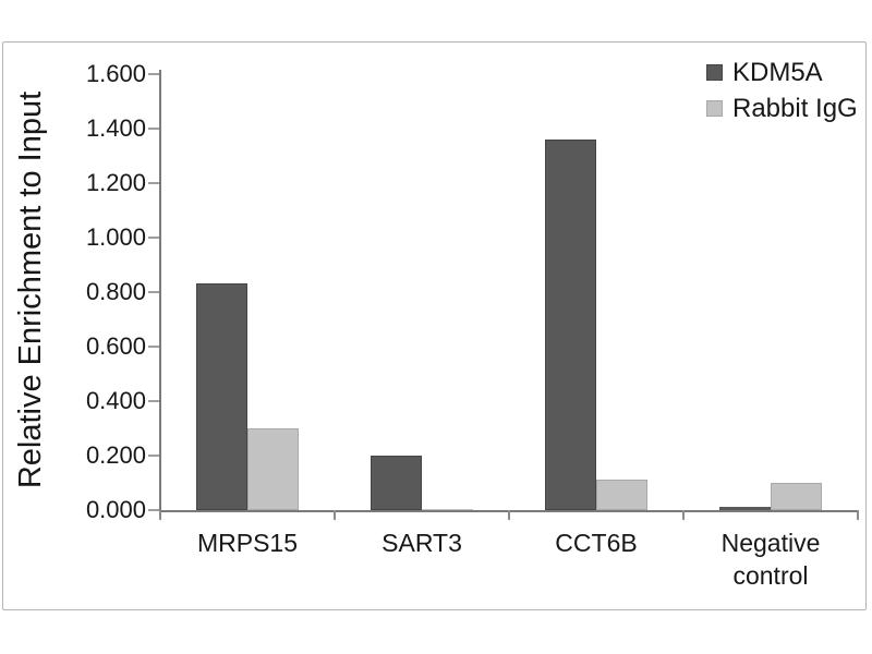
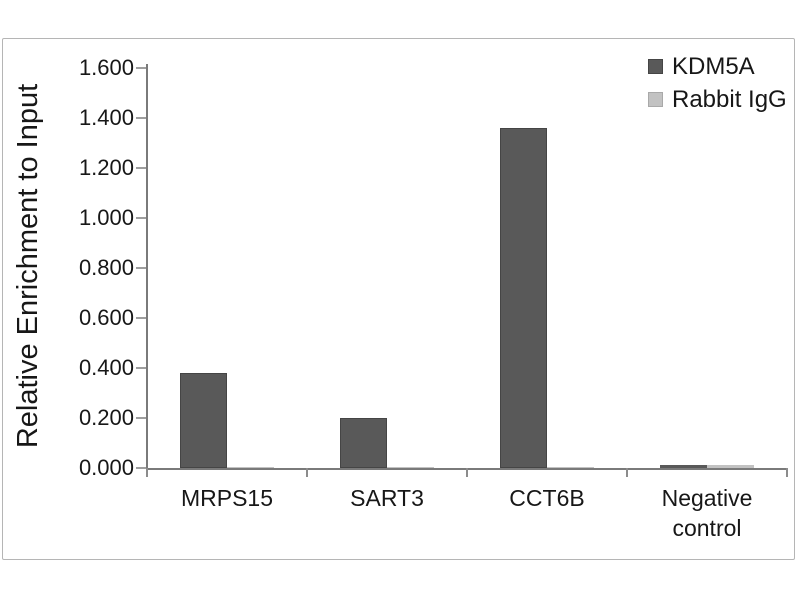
KDM5A/MRPS15: 0.83 -> 0.38
Rabbit IgG/MRPS15: 0.30 -> 0.01
Rabbit IgG/CCT6B: 0.11 -> 0.01
Rabbit IgG/Negative control: 0.10 -> 0.01
